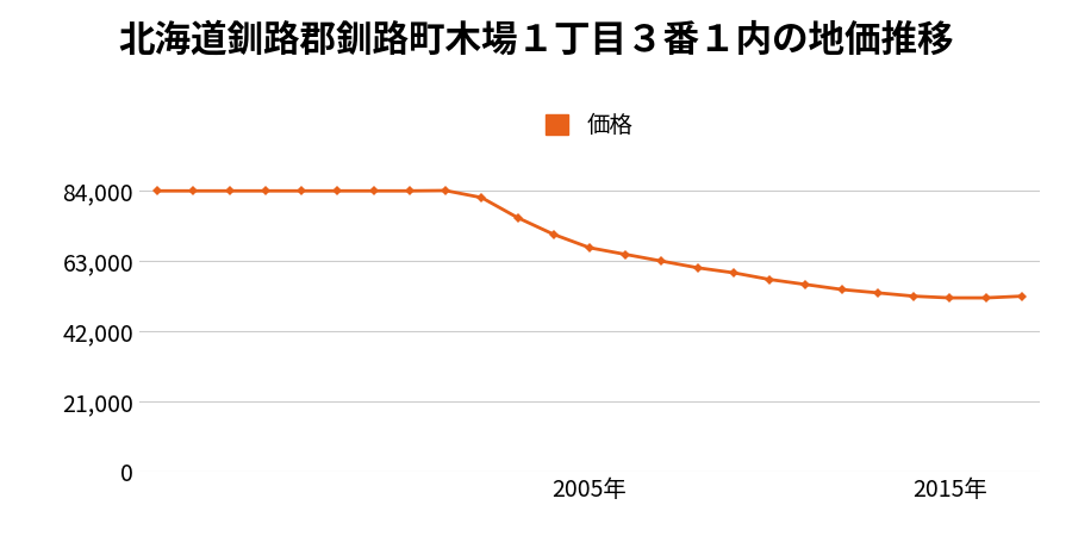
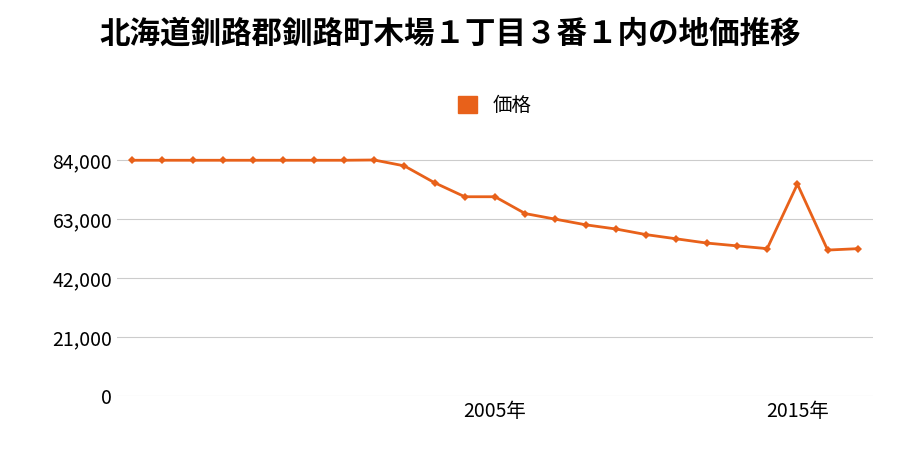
2005年: 67,000 -> 71,000
2015年: 52,000 -> 75,500
